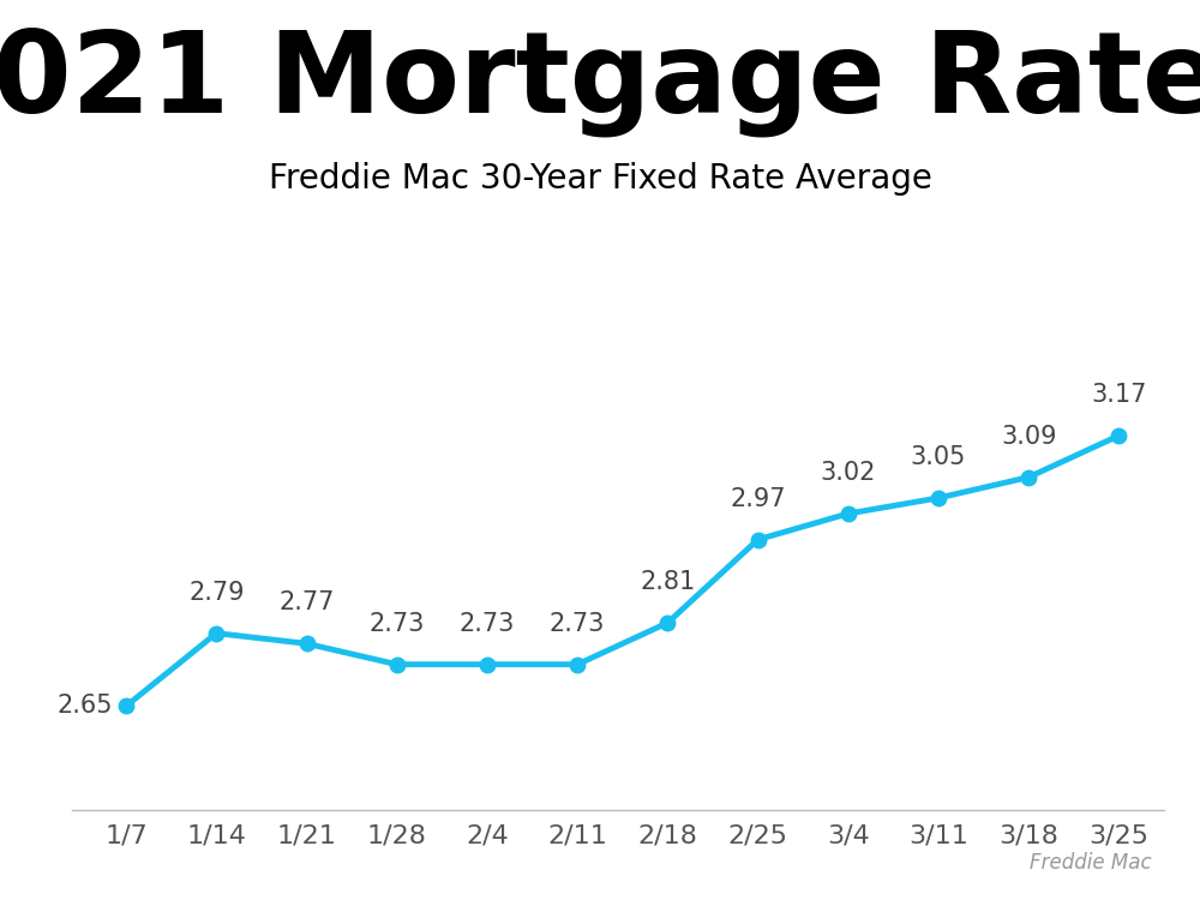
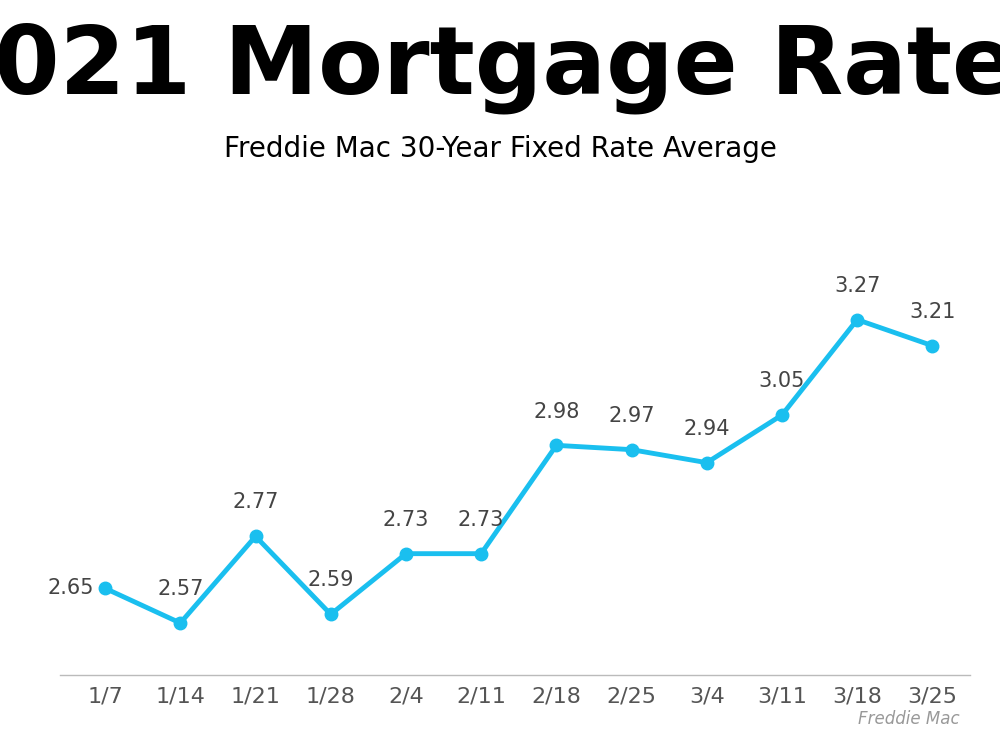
1/14: 2.79 -> 2.57
1/28: 2.73 -> 2.59
2/18: 2.81 -> 2.98
3/4: 3.02 -> 2.94
3/18: 3.09 -> 3.27
3/25: 3.17 -> 3.21
